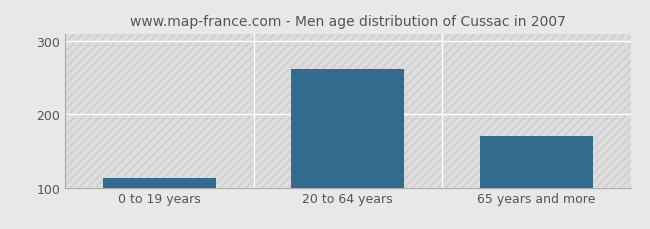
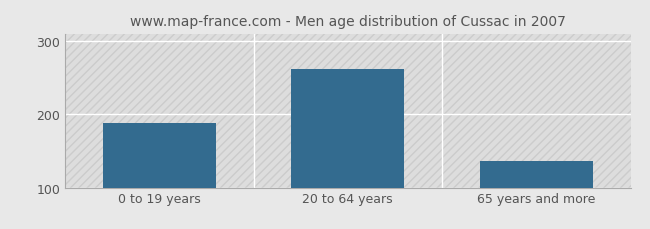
0 to 19 years: 113 -> 188
65 years and more: 170 -> 136
